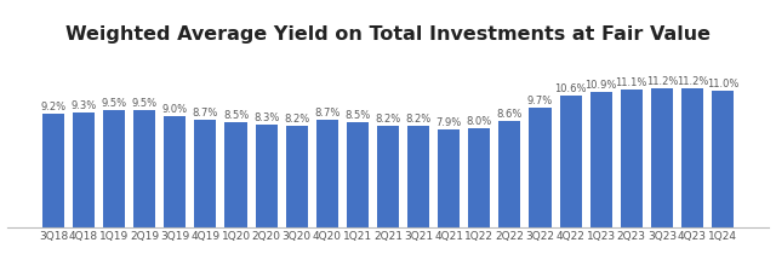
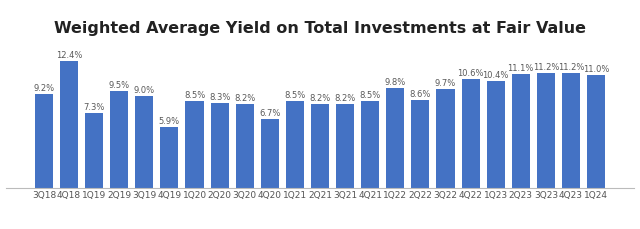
4Q18: 9.3% -> 12.4%
1Q19: 9.5% -> 7.3%
4Q19: 8.7% -> 5.9%
4Q20: 8.7% -> 6.7%
4Q21: 7.9% -> 8.5%
1Q22: 8.0% -> 9.8%
1Q23: 10.9% -> 10.4%
